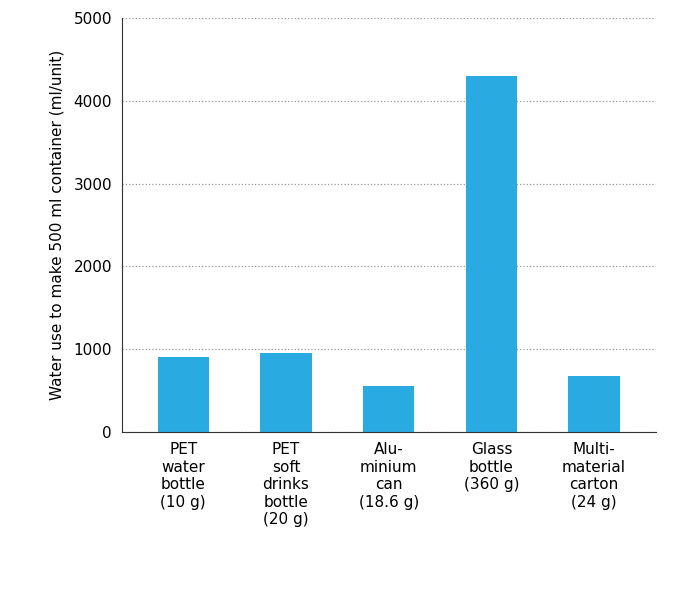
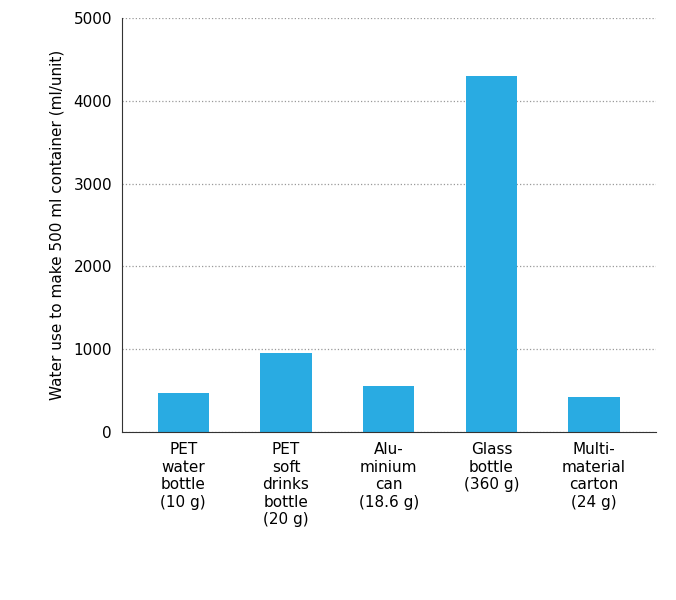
PET water bottle (10 g): 900 -> 470
Multi- material carton (24 g): 680 -> 420
